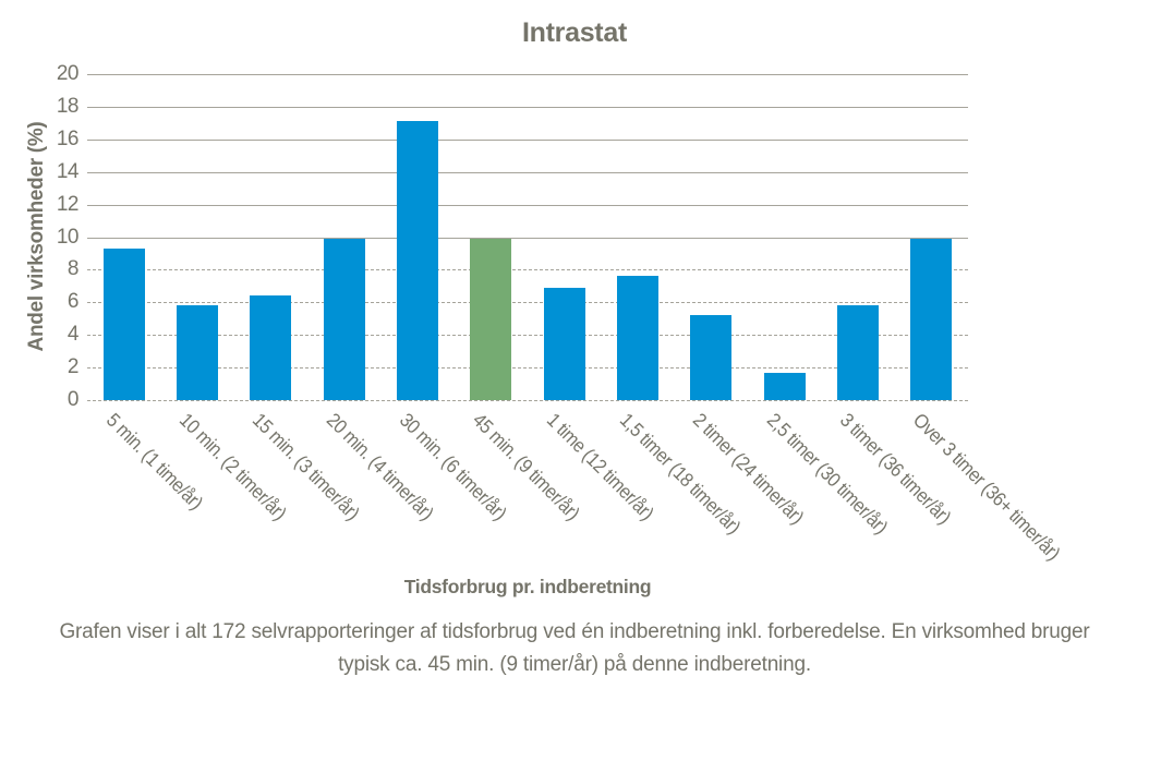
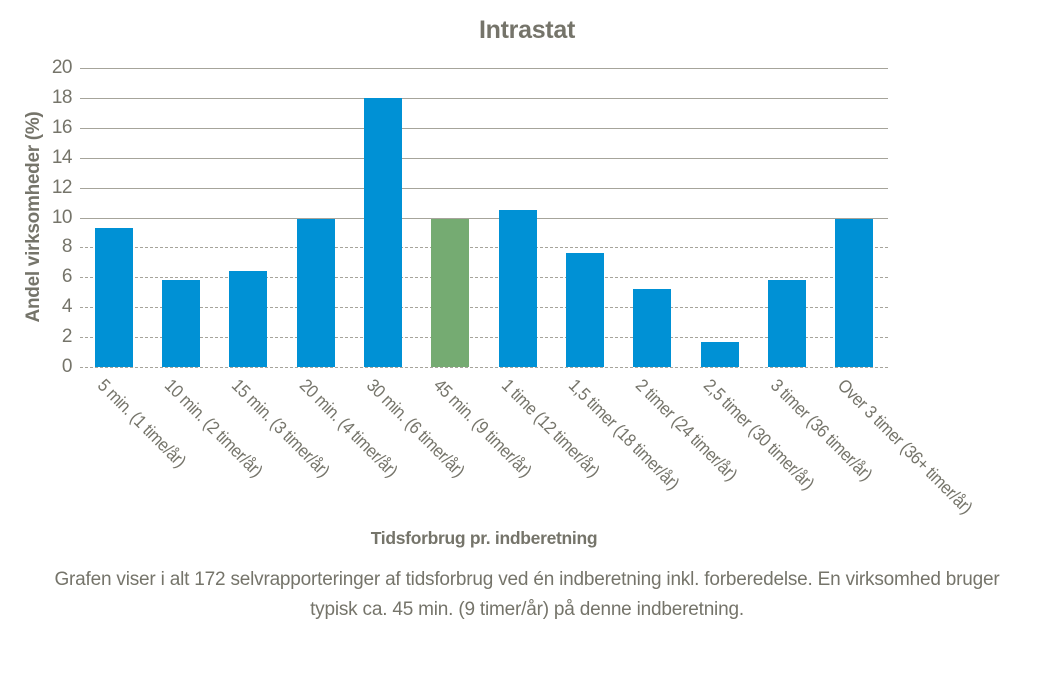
30 min. (6 timer/år): 17.1 -> 18.0
1 time (12 timer/år): 6.9 -> 10.5
